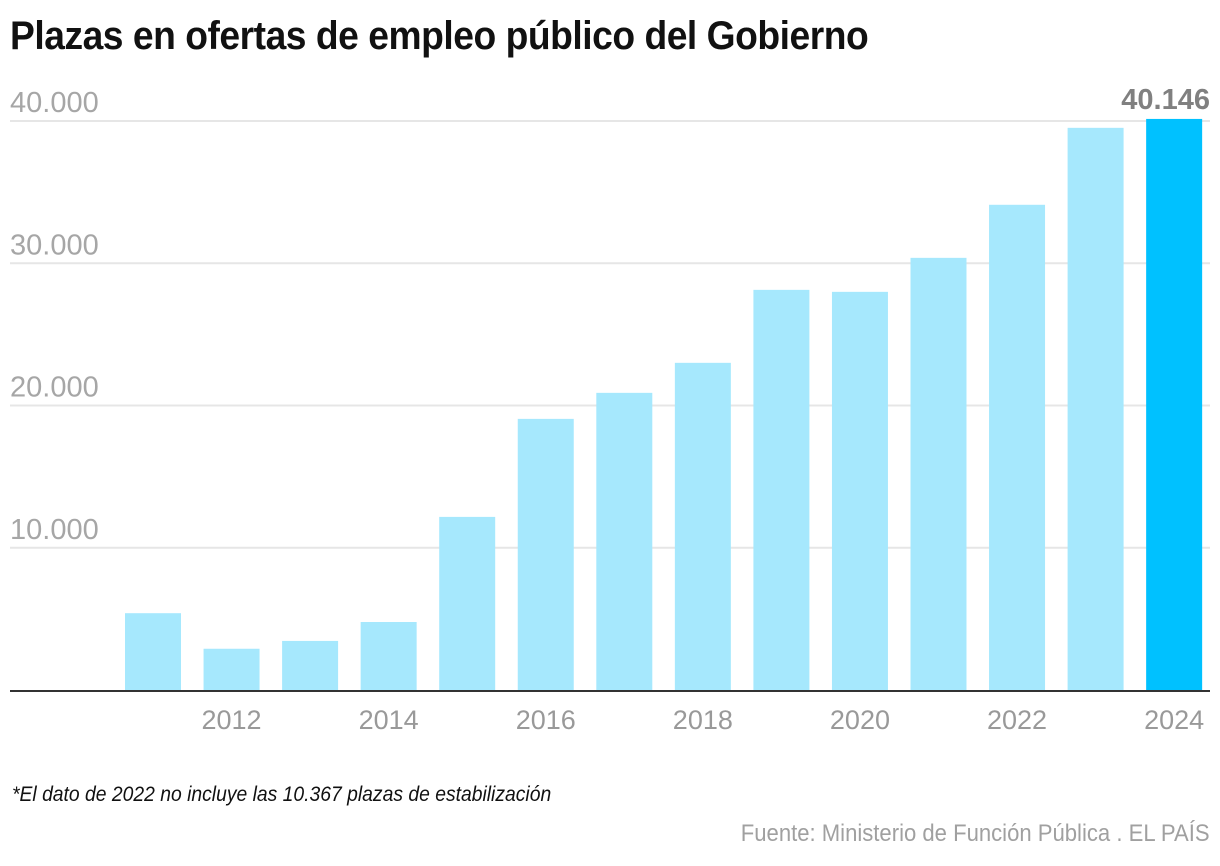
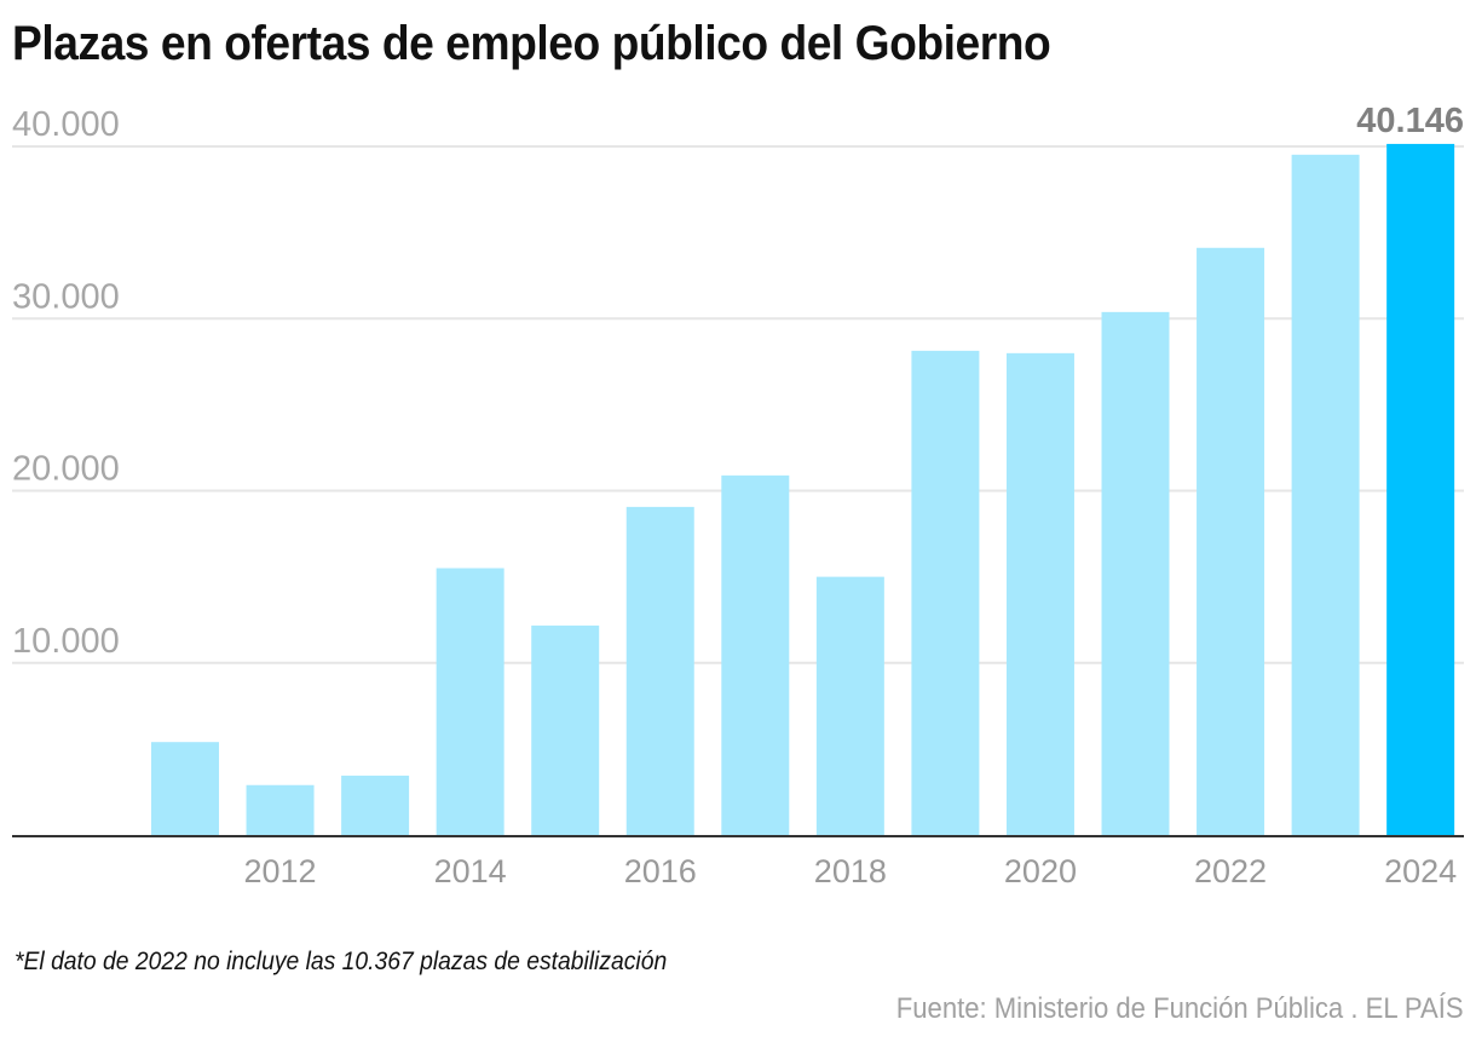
2014: 4800 -> 15500
2018: 23000 -> 15000
